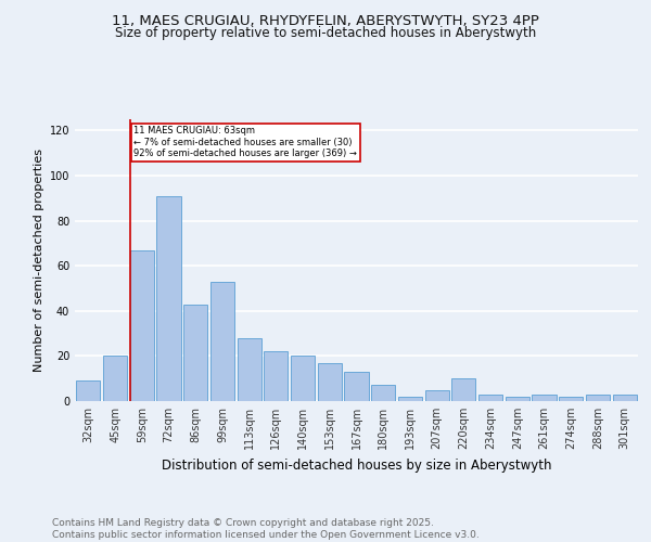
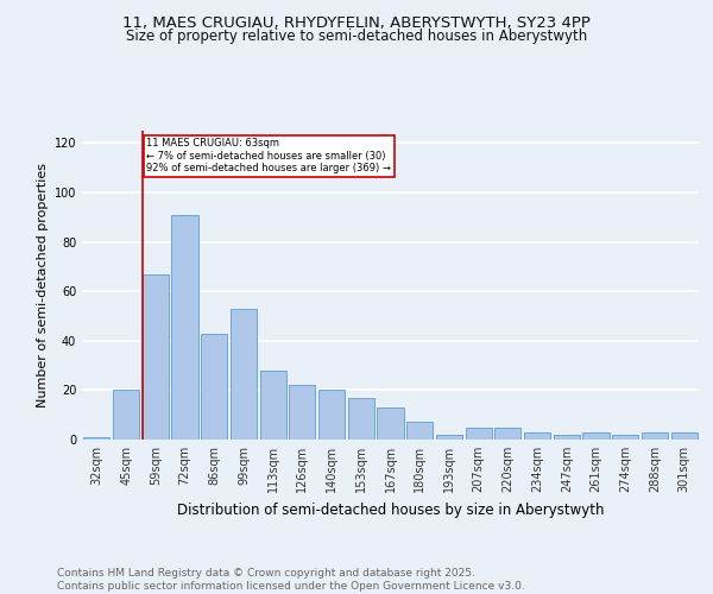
32sqm: 9 -> 1
220sqm: 10 -> 5
